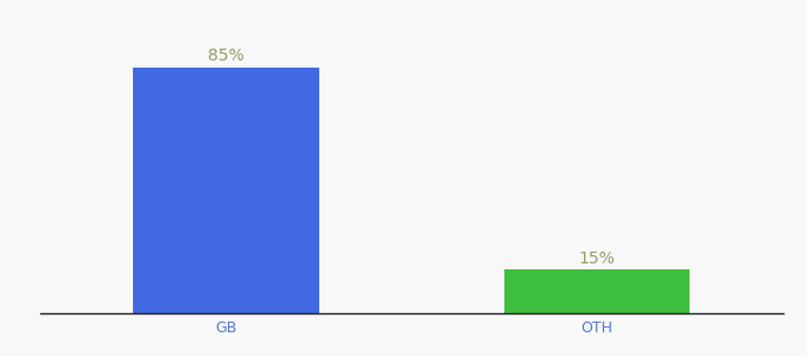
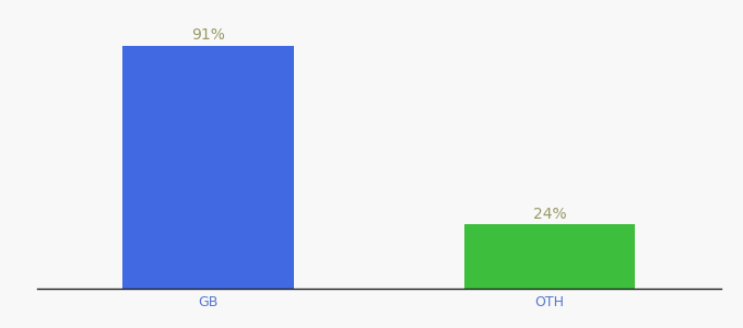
GB: 85% -> 91%
OTH: 15% -> 24%
